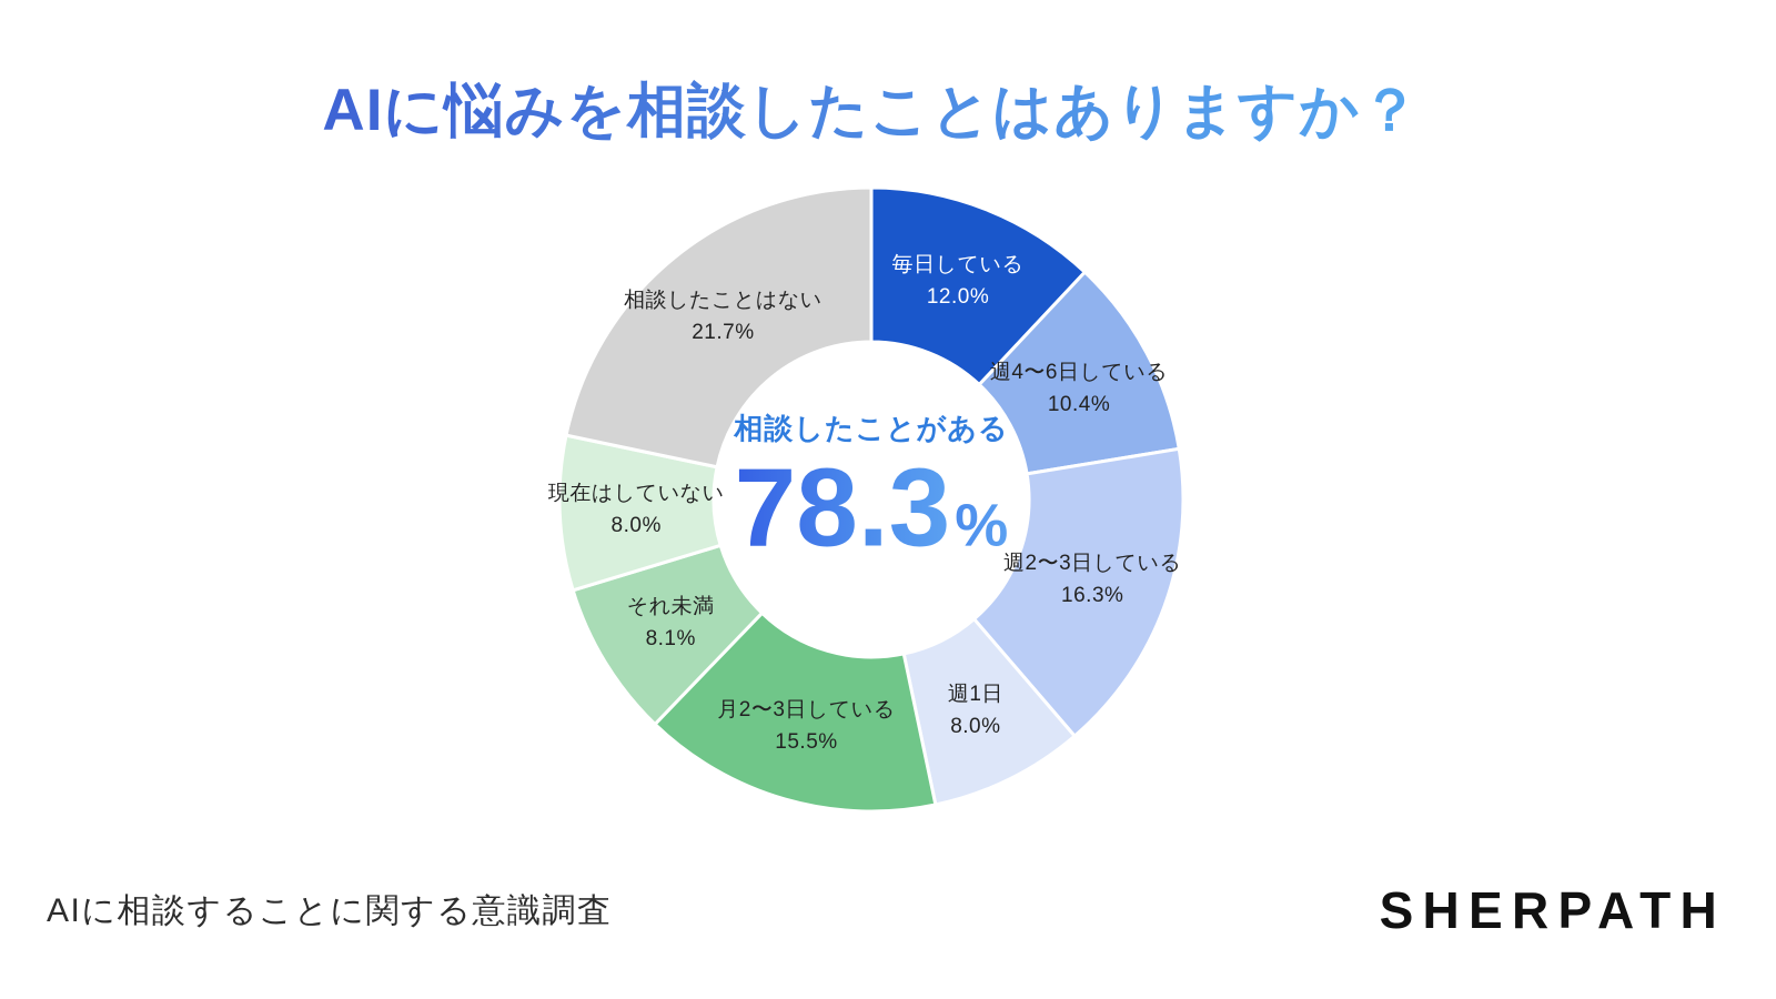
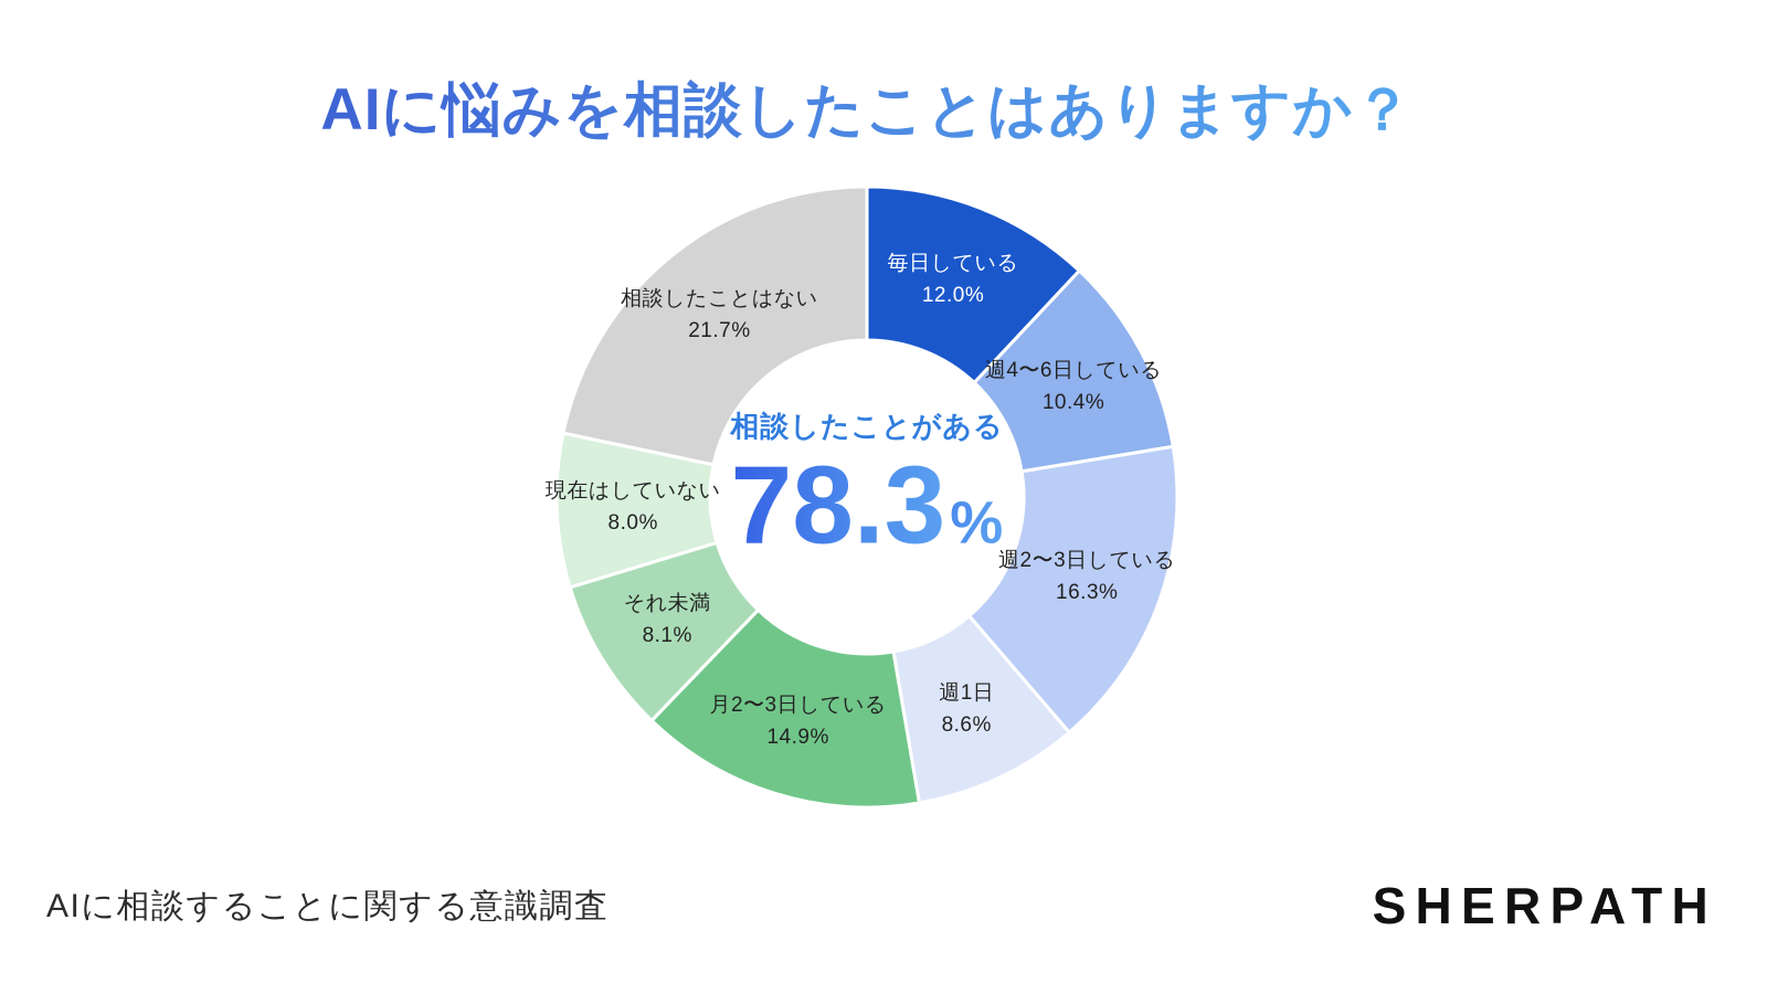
週1日: 8.0% -> 8.6%
月2〜3日している: 15.5% -> 14.9%
